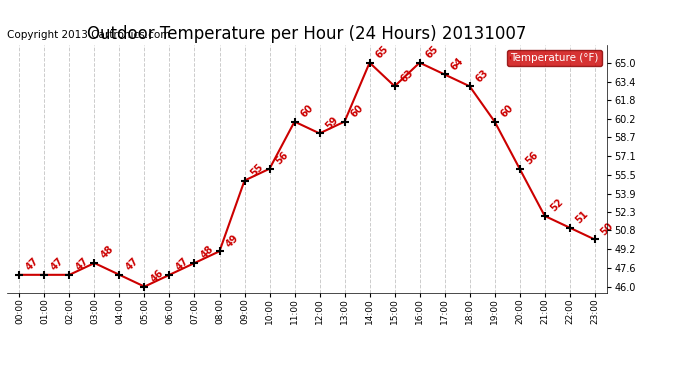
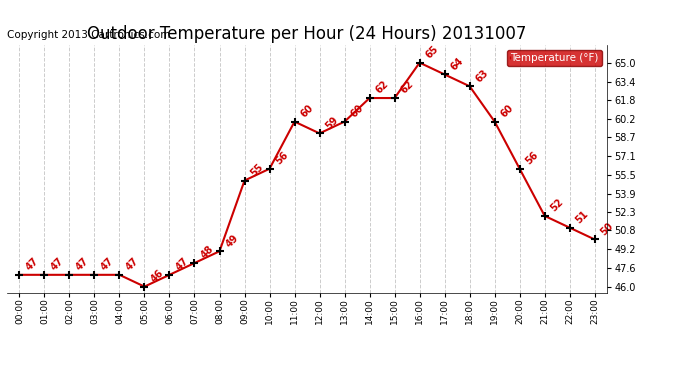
03:00: 48 -> 47
14:00: 65 -> 62
15:00: 63 -> 62
